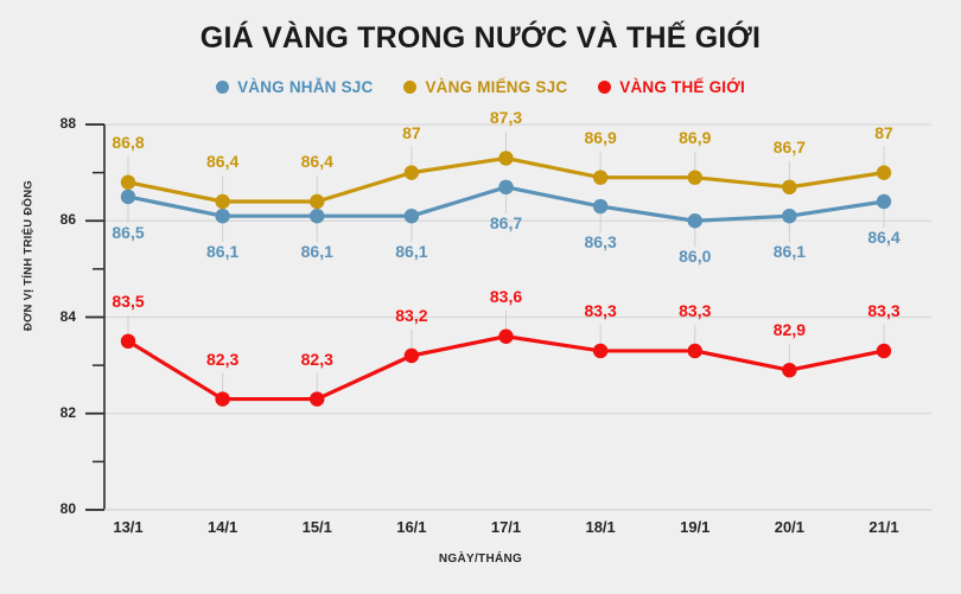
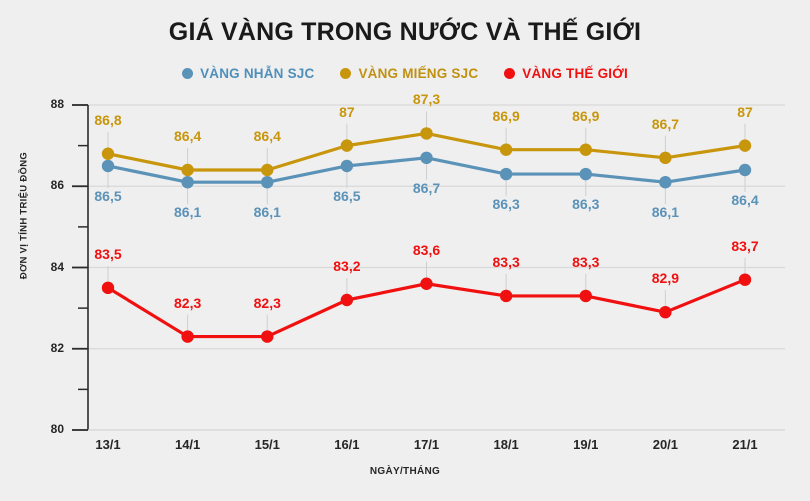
VÀNG NHẪN SJC/16/1: 86,1 -> 86,5
VÀNG NHẪN SJC/19/1: 86,0 -> 86,3
VÀNG THẾ GIỚI/21/1: 83,3 -> 83,7
